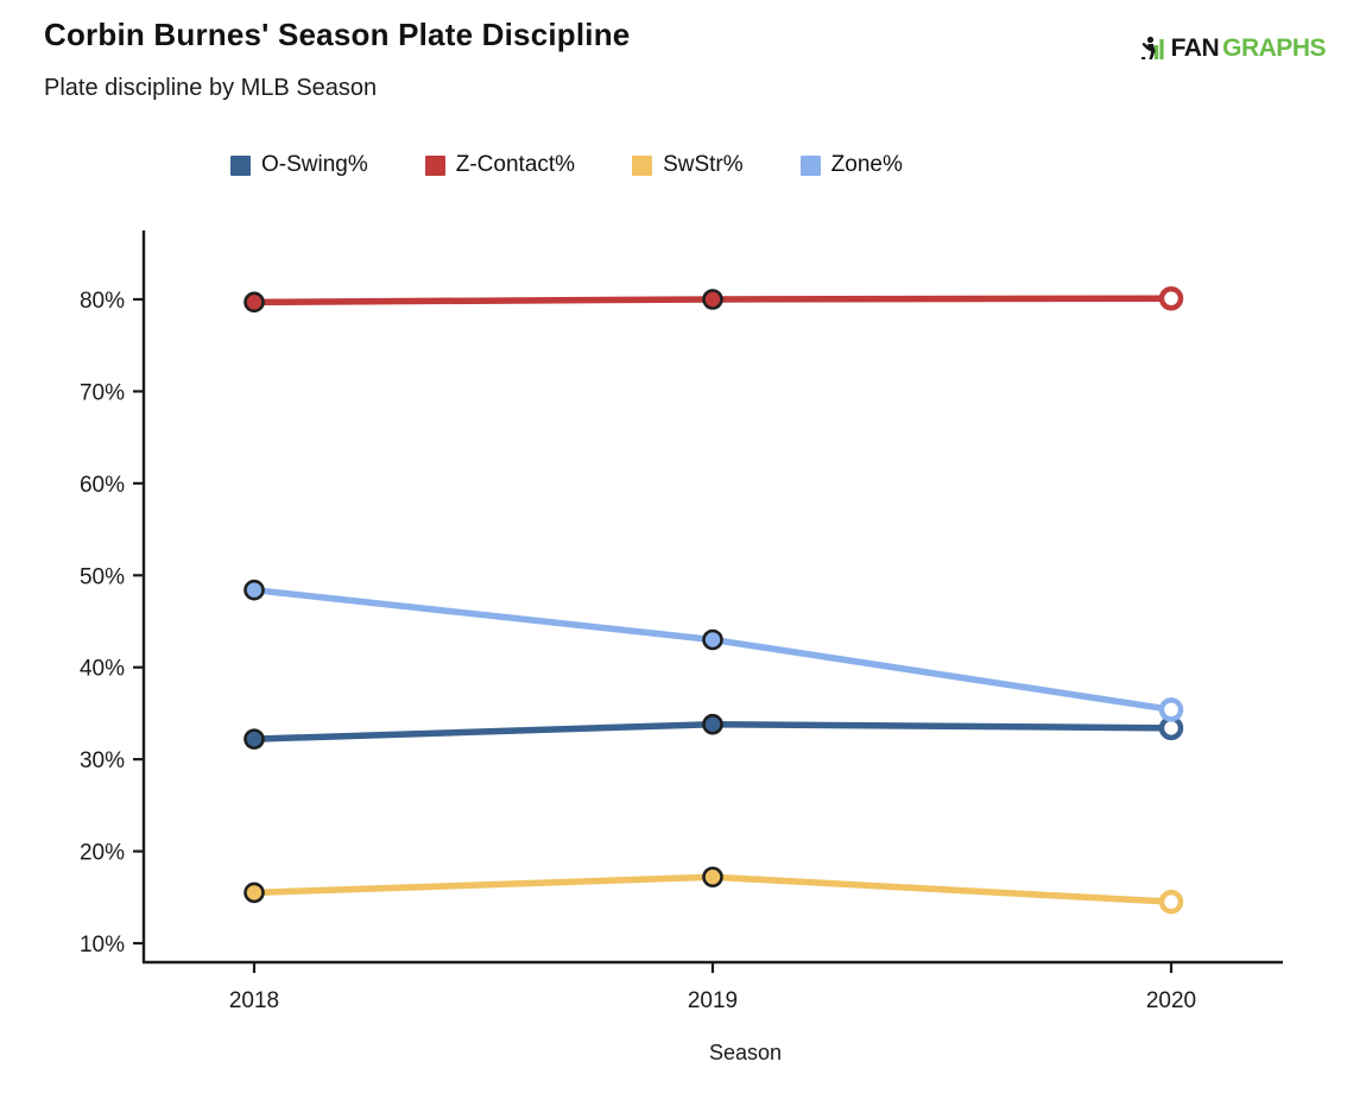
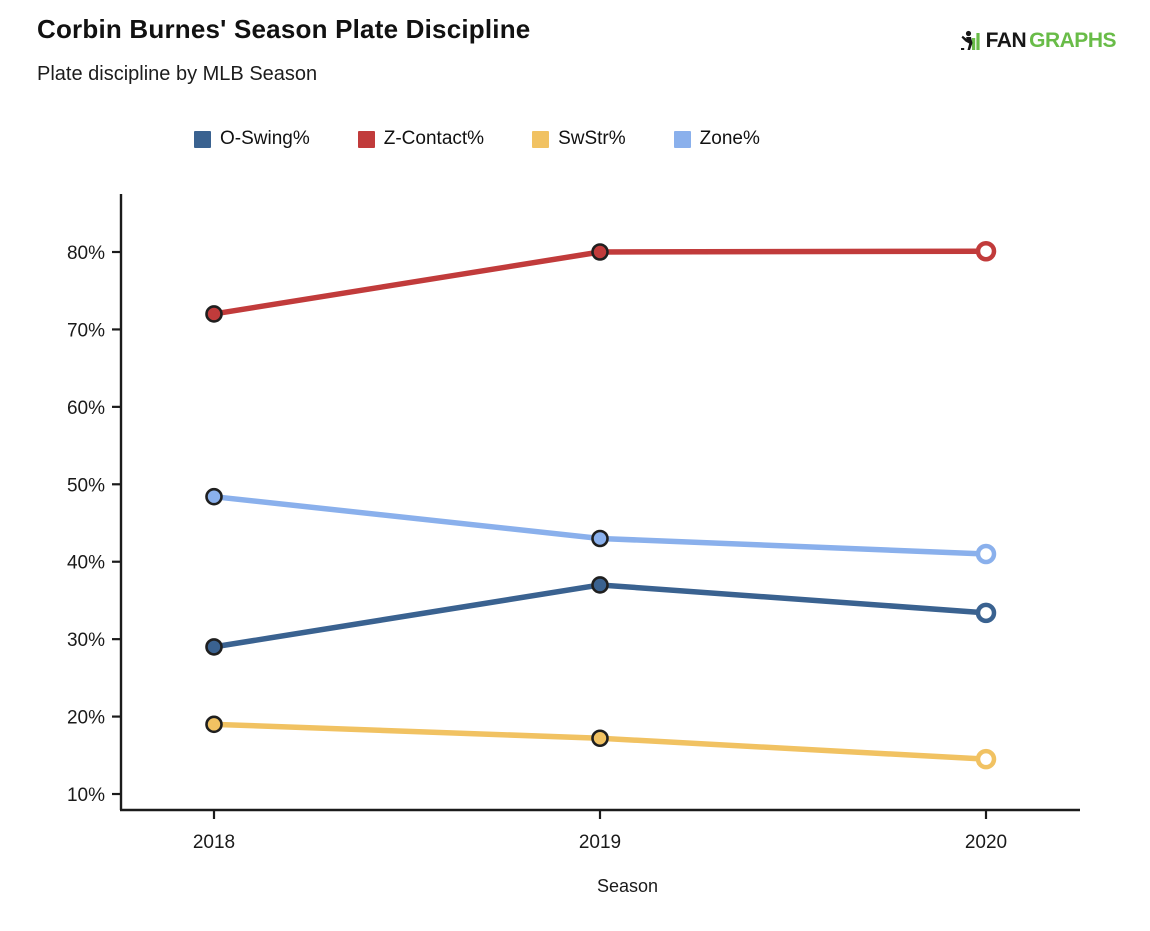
O-Swing%/2018: 32% -> 29%
Z-Contact%/2018: 80% -> 72%
SwStr%/2018: 16% -> 19%
O-Swing%/2019: 34% -> 37%
Zone%/2020: 35% -> 41%
